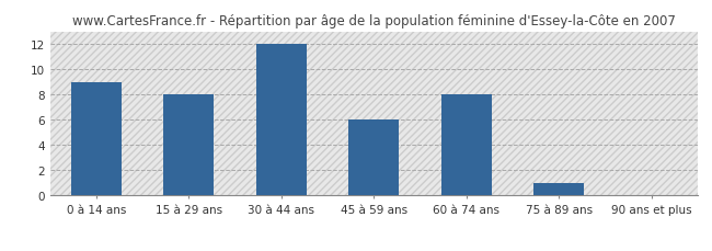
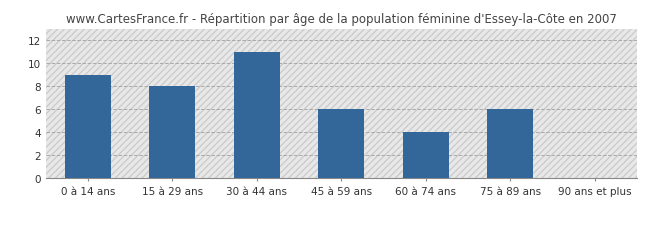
30 à 44 ans: 12.0 -> 11.0
60 à 74 ans: 8.0 -> 4.0
75 à 89 ans: 1.0 -> 6.0
